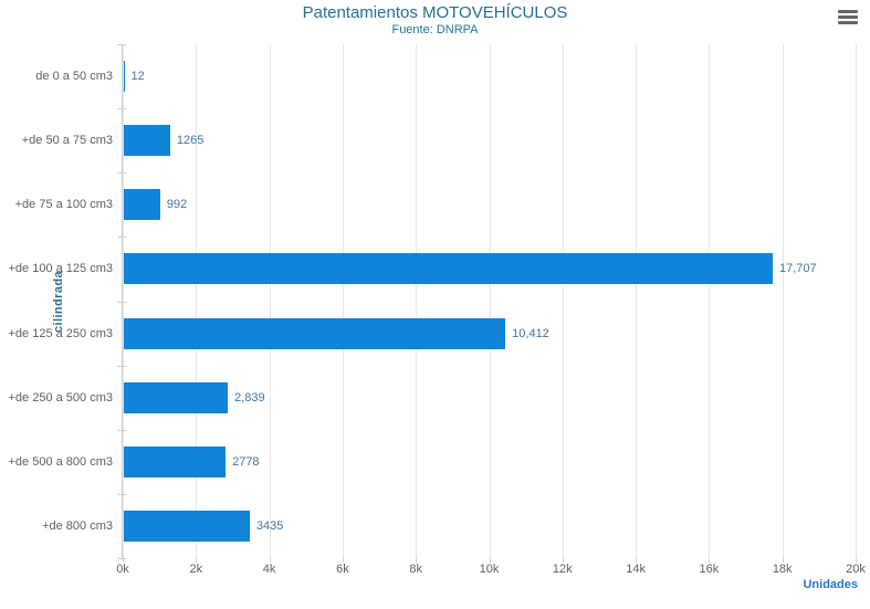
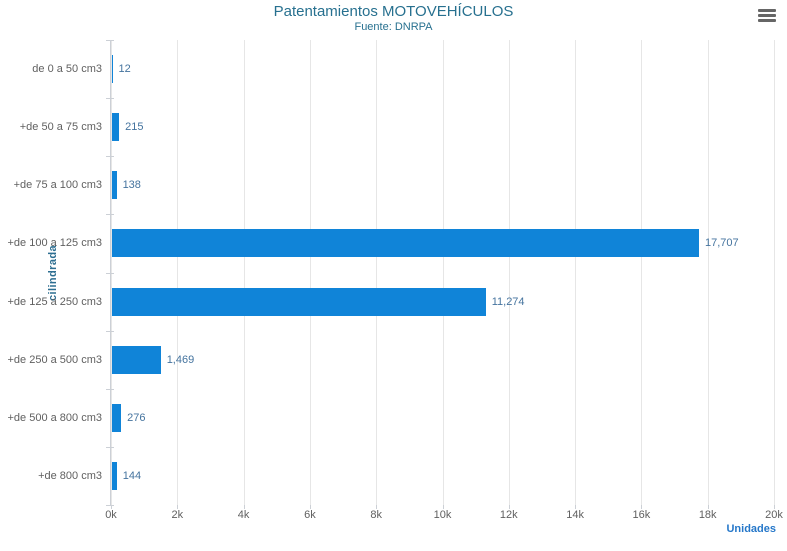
+de 50 a 75 cm3: 1265 -> 215
+de 75 a 100 cm3: 992 -> 138
+de 125 a 250 cm3: 10,412 -> 11,274
+de 250 a 500 cm3: 2,839 -> 1,469
+de 500 a 800 cm3: 2778 -> 276
+de 800 cm3: 3435 -> 144
